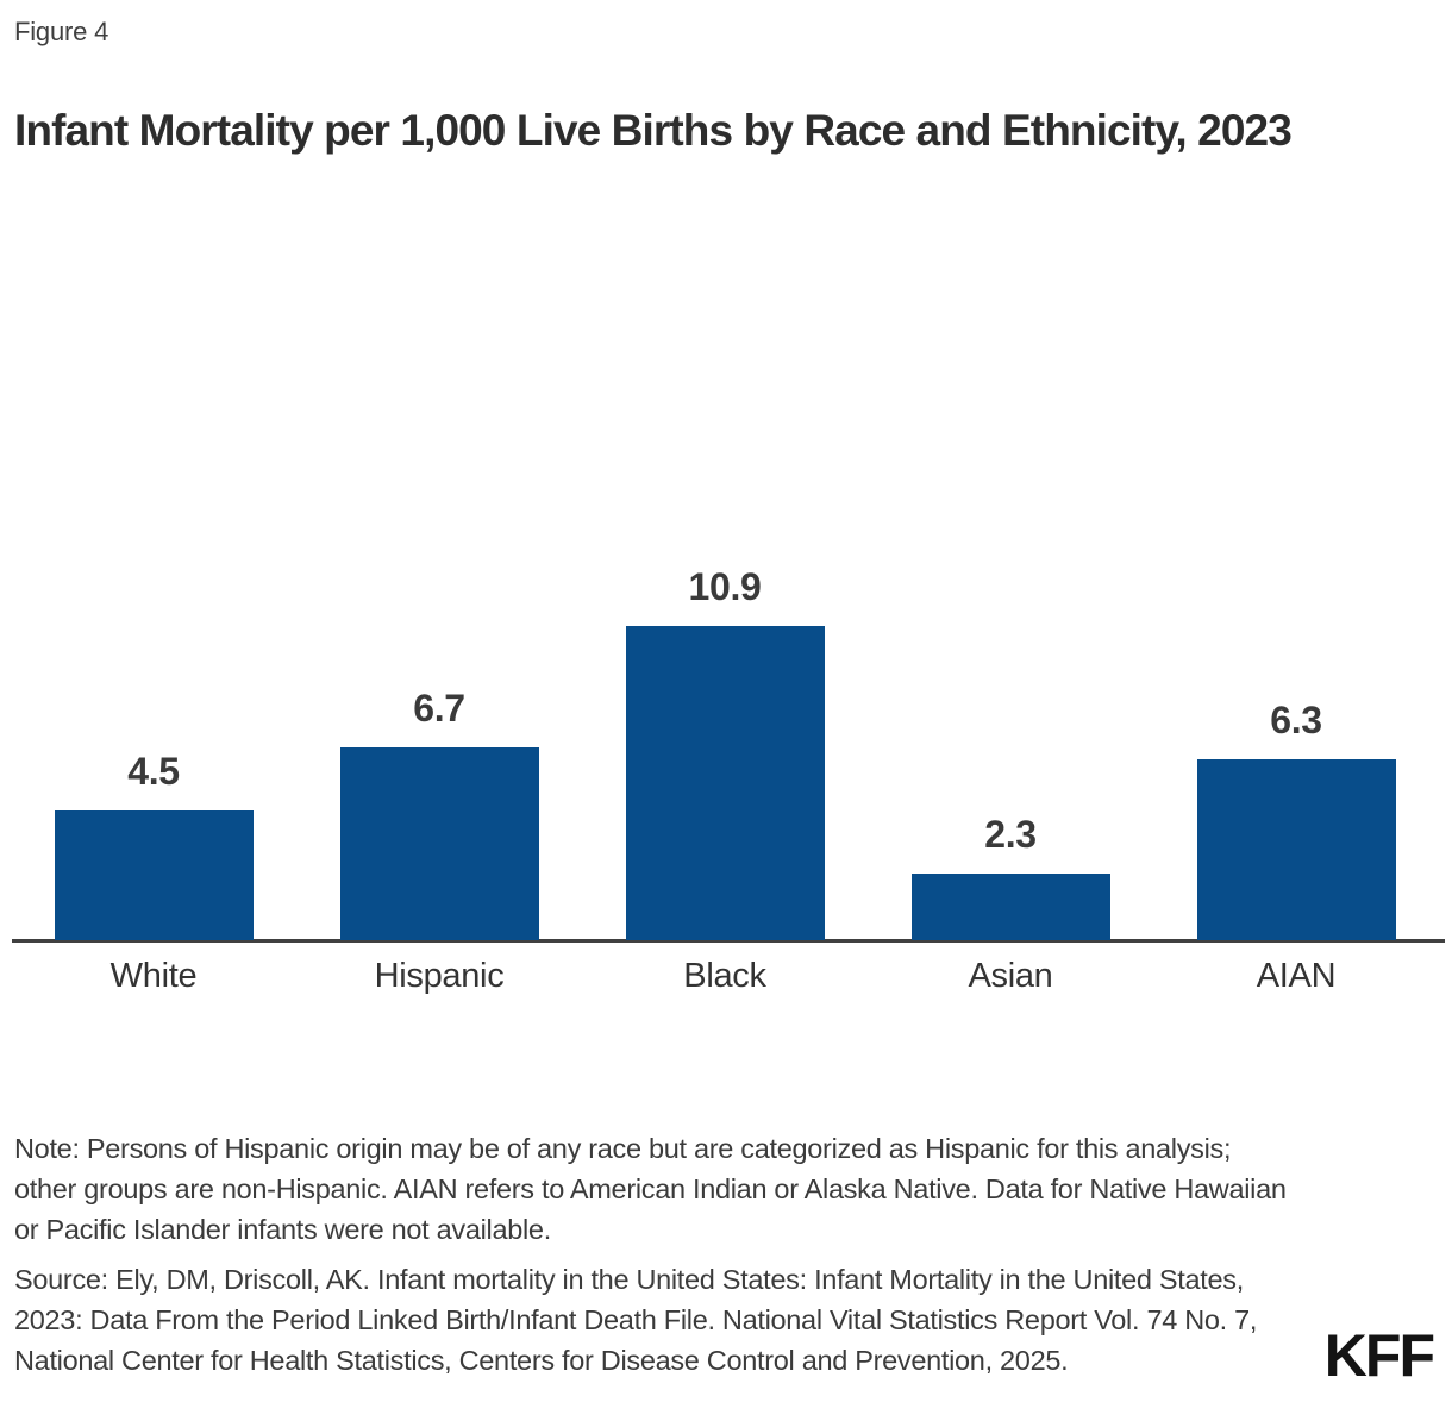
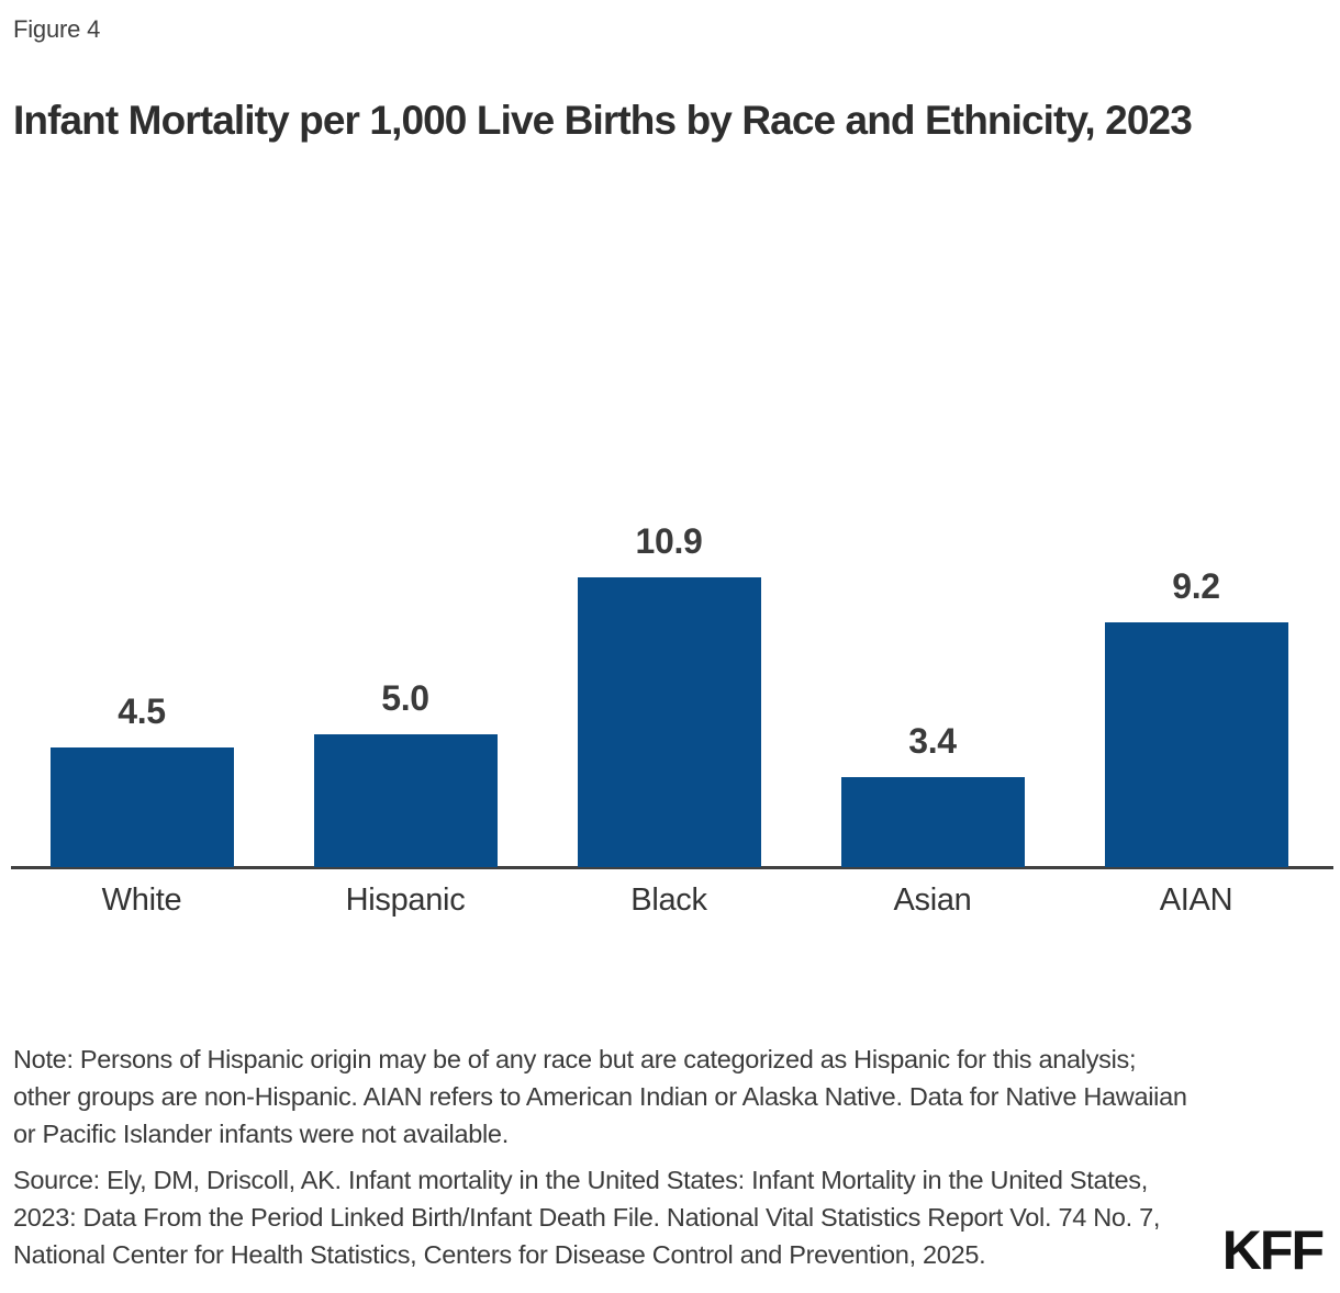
Hispanic: 6.7 -> 5.0
Asian: 2.3 -> 3.4
AIAN: 6.3 -> 9.2
